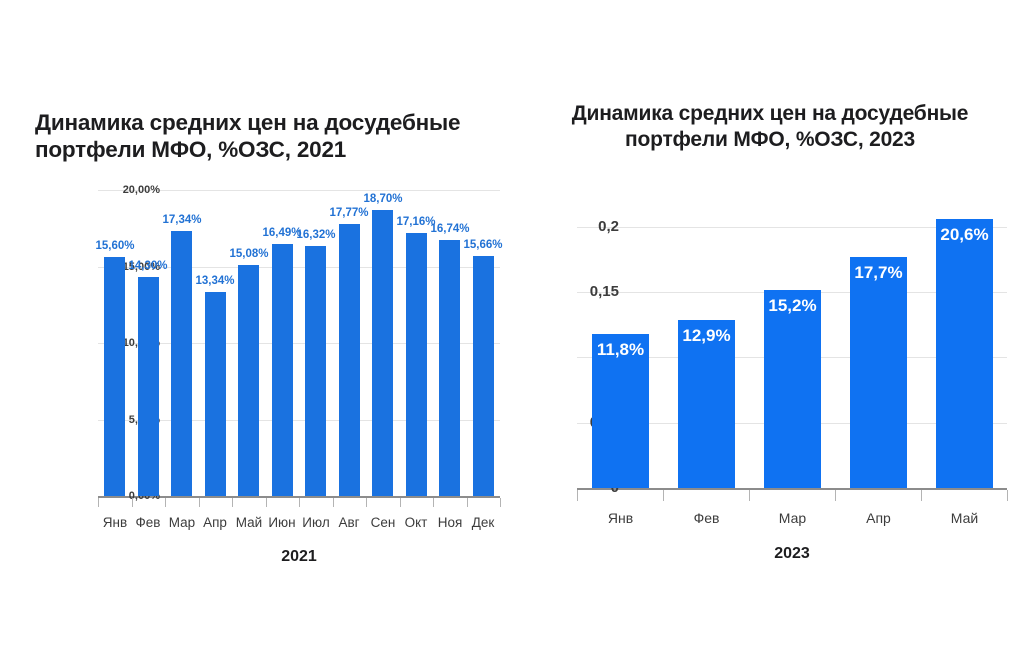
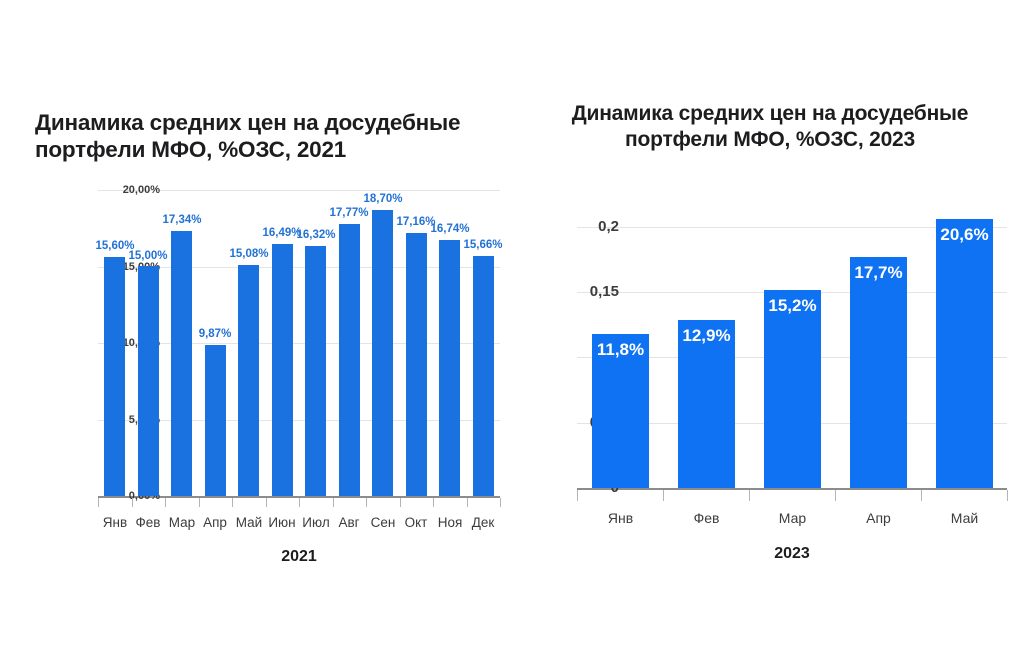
Динамика средних цен на досудебные портфели МФО, %ОЗС, 2021/Фев: 14,30% -> 15,00%
Динамика средних цен на досудебные портфели МФО, %ОЗС, 2021/Апр: 13,34% -> 9,87%
